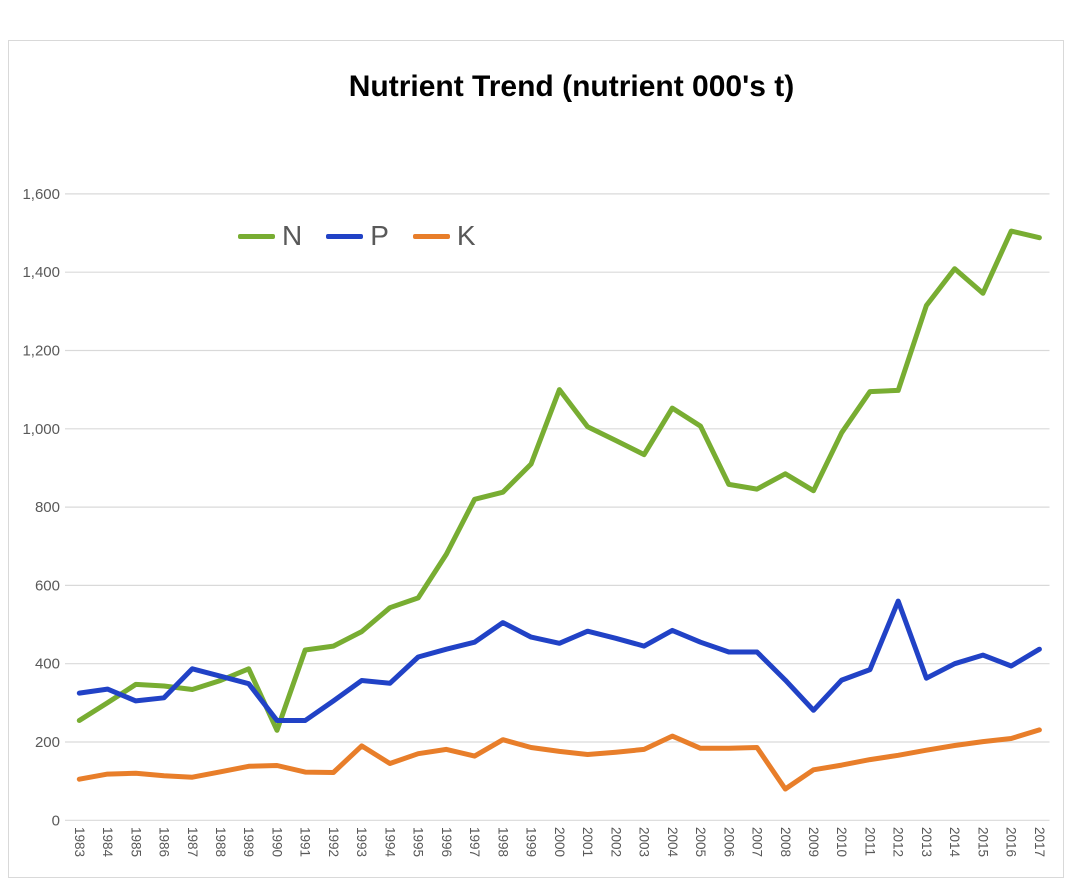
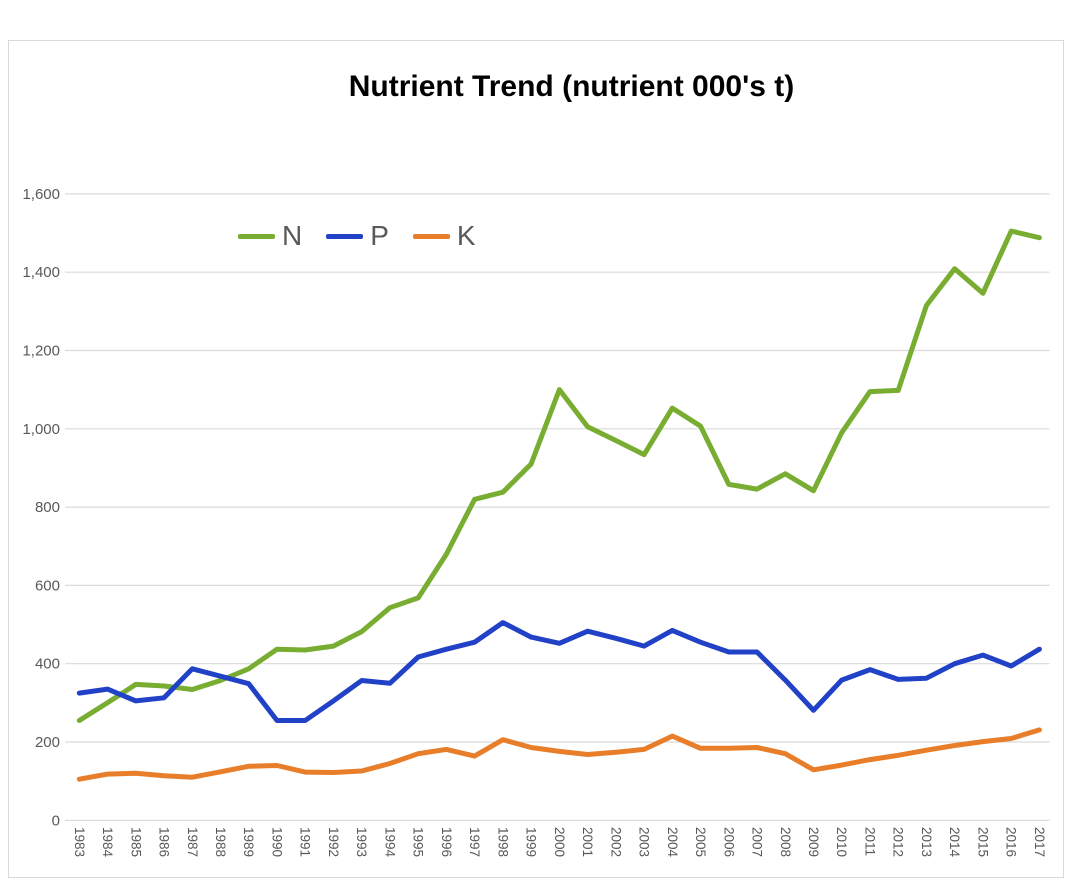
N/1990: 230 -> 440
K/1993: 190 -> 130
K/2008: 80 -> 170
P/2012: 560 -> 360
